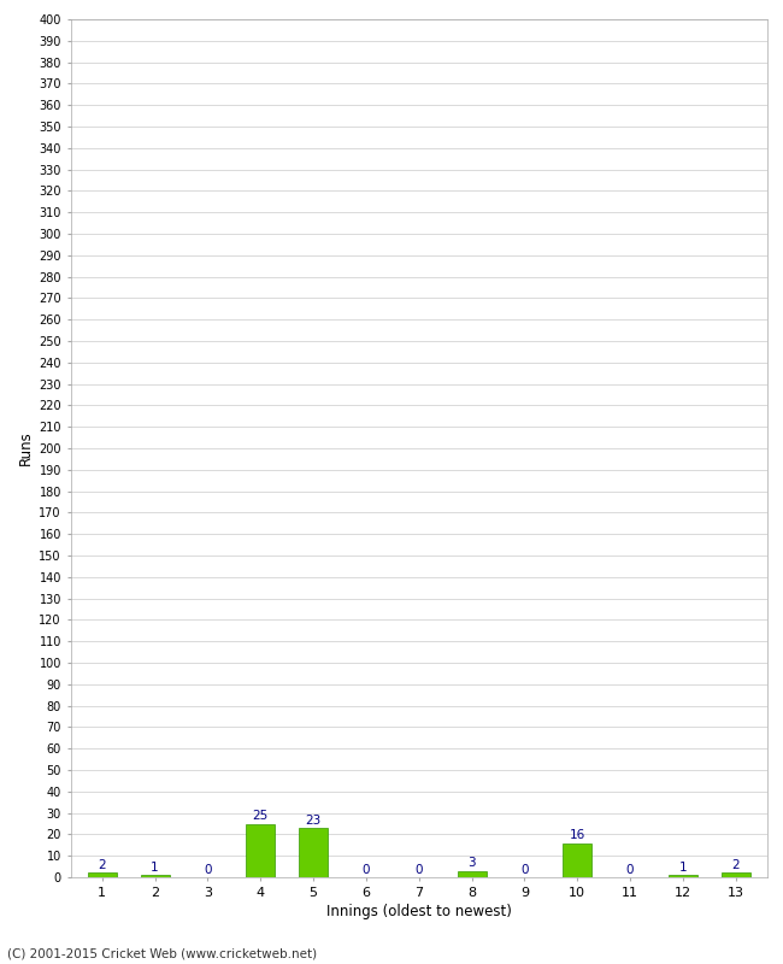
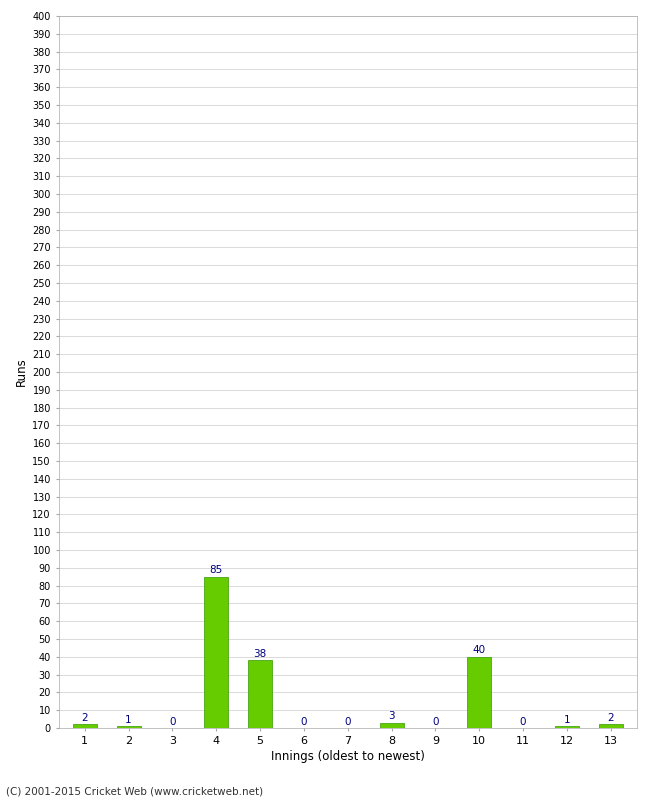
4: 25 -> 85
5: 23 -> 38
10: 16 -> 40
